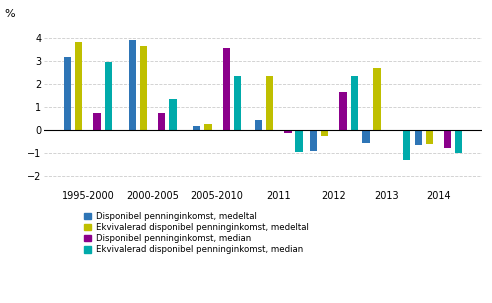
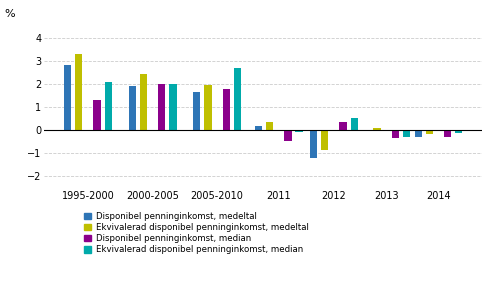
Disponibel penninginkomst, medeltal/1995-2000: 3.20 -> 2.85
Ekvivalerad disponibel penninginkomst, medeltal/1995-2000: 3.85 -> 3.30
Disponibel penninginkomst, median/1995-2000: 0.75 -> 1.30
Ekvivalerad disponibel penninginkomst, median/1995-2000: 2.95 -> 2.10
Disponibel penninginkomst, medeltal/2000-2005: 3.90 -> 1.90
Ekvivalerad disponibel penninginkomst, medeltal/2000-2005: 3.65 -> 2.45
Disponibel penninginkomst, median/2000-2005: 0.75 -> 2.00
Ekvivalerad disponibel penninginkomst, median/2000-2005: 1.35 -> 2.00
Disponibel penninginkomst, medeltal/2005-2010: 0.20 -> 1.65
Ekvivalerad disponibel penninginkomst, medeltal/2005-2010: 0.25 -> 1.95
Disponibel penninginkomst, median/2005-2010: 3.55 -> 1.80
Ekvivalerad disponibel penninginkomst, median/2005-2010: 2.35 -> 2.70
Disponibel penninginkomst, medeltal/2011: 0.45 -> 0.20
Ekvivalerad disponibel penninginkomst, medeltal/2011: 2.35 -> 0.35
Disponibel penninginkomst, median/2011: -0.10 -> -0.45
Ekvivalerad disponibel penninginkomst, median/2011: -0.95 -> -0.07
Disponibel penninginkomst, medeltal/2012: -0.90 -> -1.20
Ekvivalerad disponibel penninginkomst, medeltal/2012: -0.25 -> -0.85
Disponibel penninginkomst, median/2012: 1.65 -> 0.35
Ekvivalerad disponibel penninginkomst, median/2012: 2.35 -> 0.55
Disponibel penninginkomst, medeltal/2013: -0.55 -> -0.05
Ekvivalerad disponibel penninginkomst, medeltal/2013: 2.70 -> 0.08
Disponibel penninginkomst, median/2013: -0.05 -> -0.35
Ekvivalerad disponibel penninginkomst, median/2013: -1.30 -> -0.28
Disponibel penninginkomst, medeltal/2014: -0.65 -> -0.30
Ekvivalerad disponibel penninginkomst, medeltal/2014: -0.60 -> -0.15
Disponibel penninginkomst, median/2014: -0.75 -> -0.30
Ekvivalerad disponibel penninginkomst, median/2014: -1.00 -> -0.10
